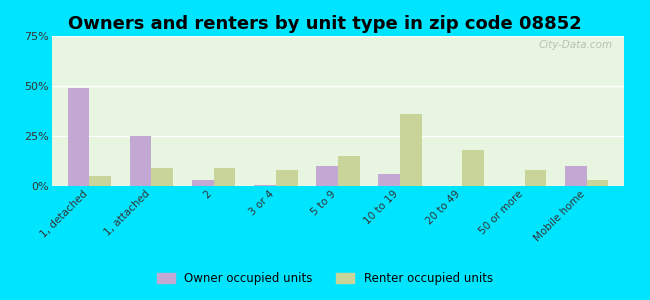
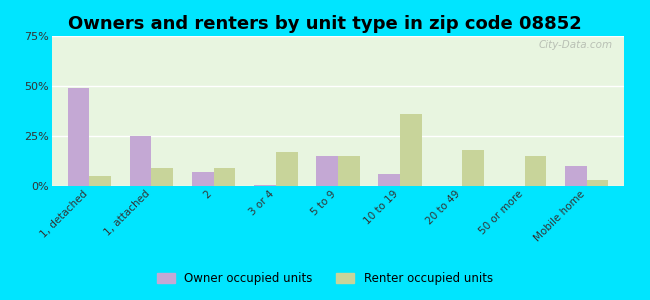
Owner occupied units/2: 3.0% -> 7.0%
Renter occupied units/3 or 4: 8% -> 17%
Owner occupied units/5 to 9: 10.0% -> 15.0%
Renter occupied units/50 or more: 8% -> 15%
